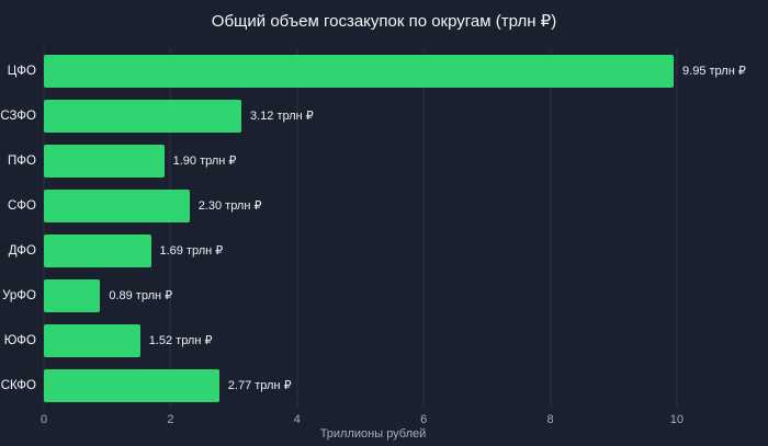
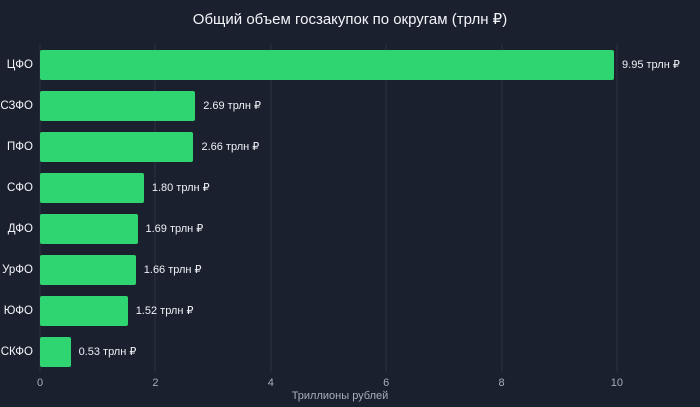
СЗФО: 3.12 -> 2.69
ПФО: 1.90 -> 2.66
СФО: 2.30 -> 1.80
УрФО: 0.89 -> 1.66
СКФО: 2.77 -> 0.53
